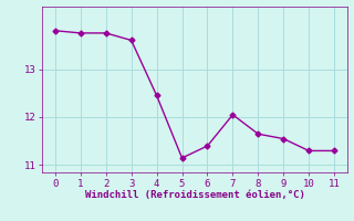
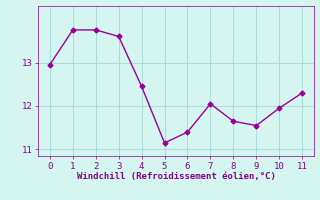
0: 13.80 -> 12.95
10: 11.30 -> 11.95
11: 11.30 -> 12.30
